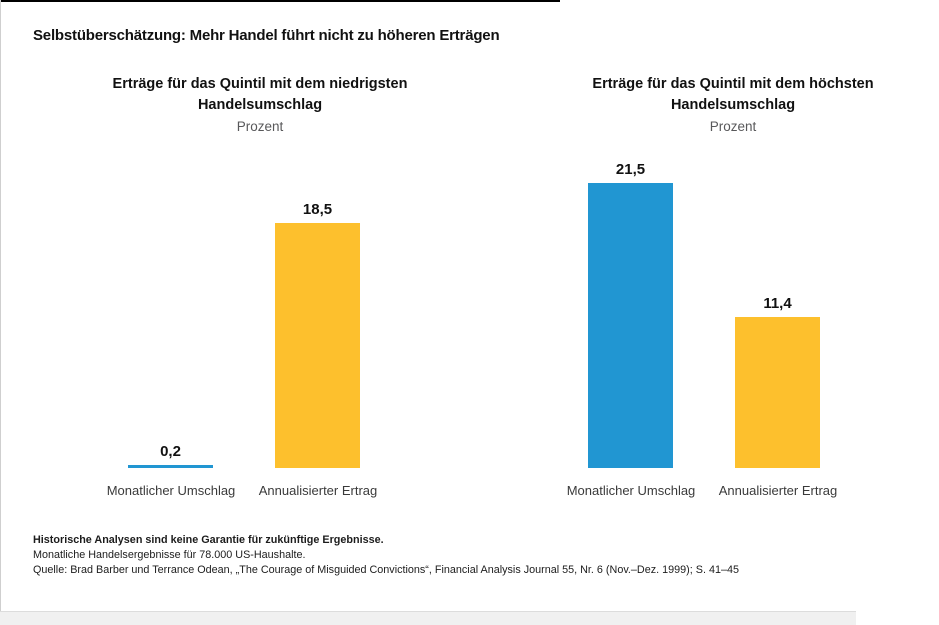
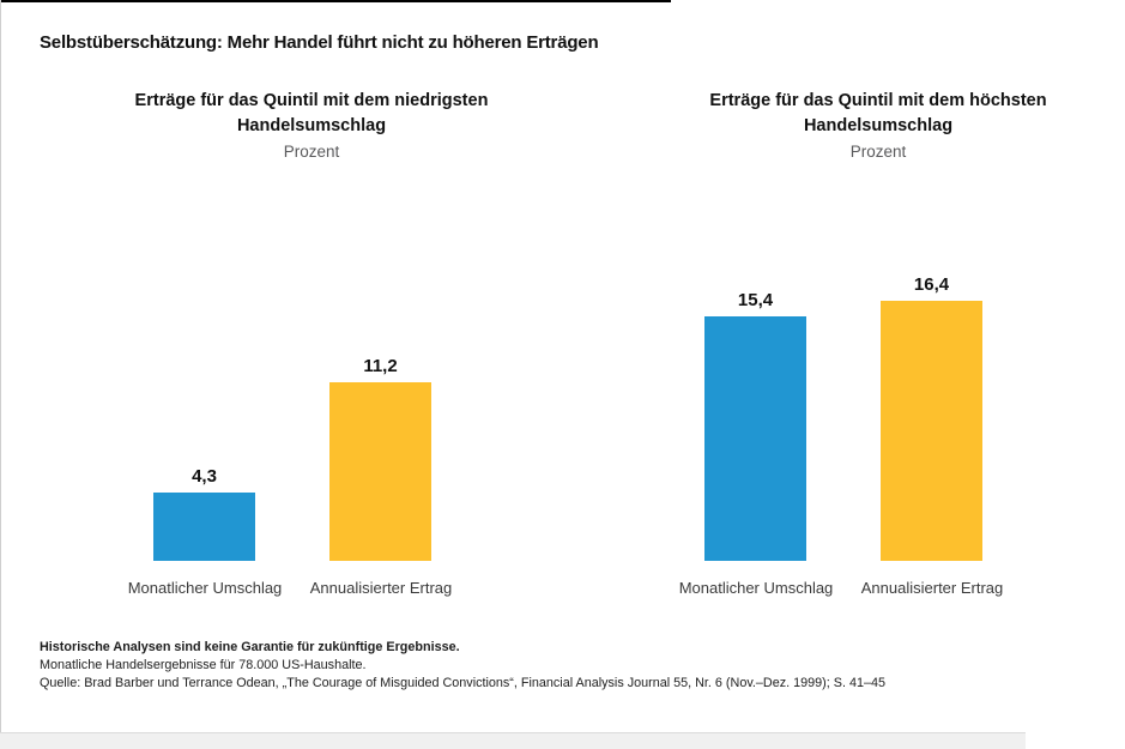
Erträge für das Quintil mit dem niedrigsten Handelsumschlag/Monatlicher Umschlag: 0,2 -> 4,3
Erträge für das Quintil mit dem niedrigsten Handelsumschlag/Annualisierter Ertrag: 18,5 -> 11,2
Erträge für das Quintil mit dem höchsten Handelsumschlag/Monatlicher Umschlag: 21,5 -> 15,4
Erträge für das Quintil mit dem höchsten Handelsumschlag/Annualisierter Ertrag: 11,4 -> 16,4
